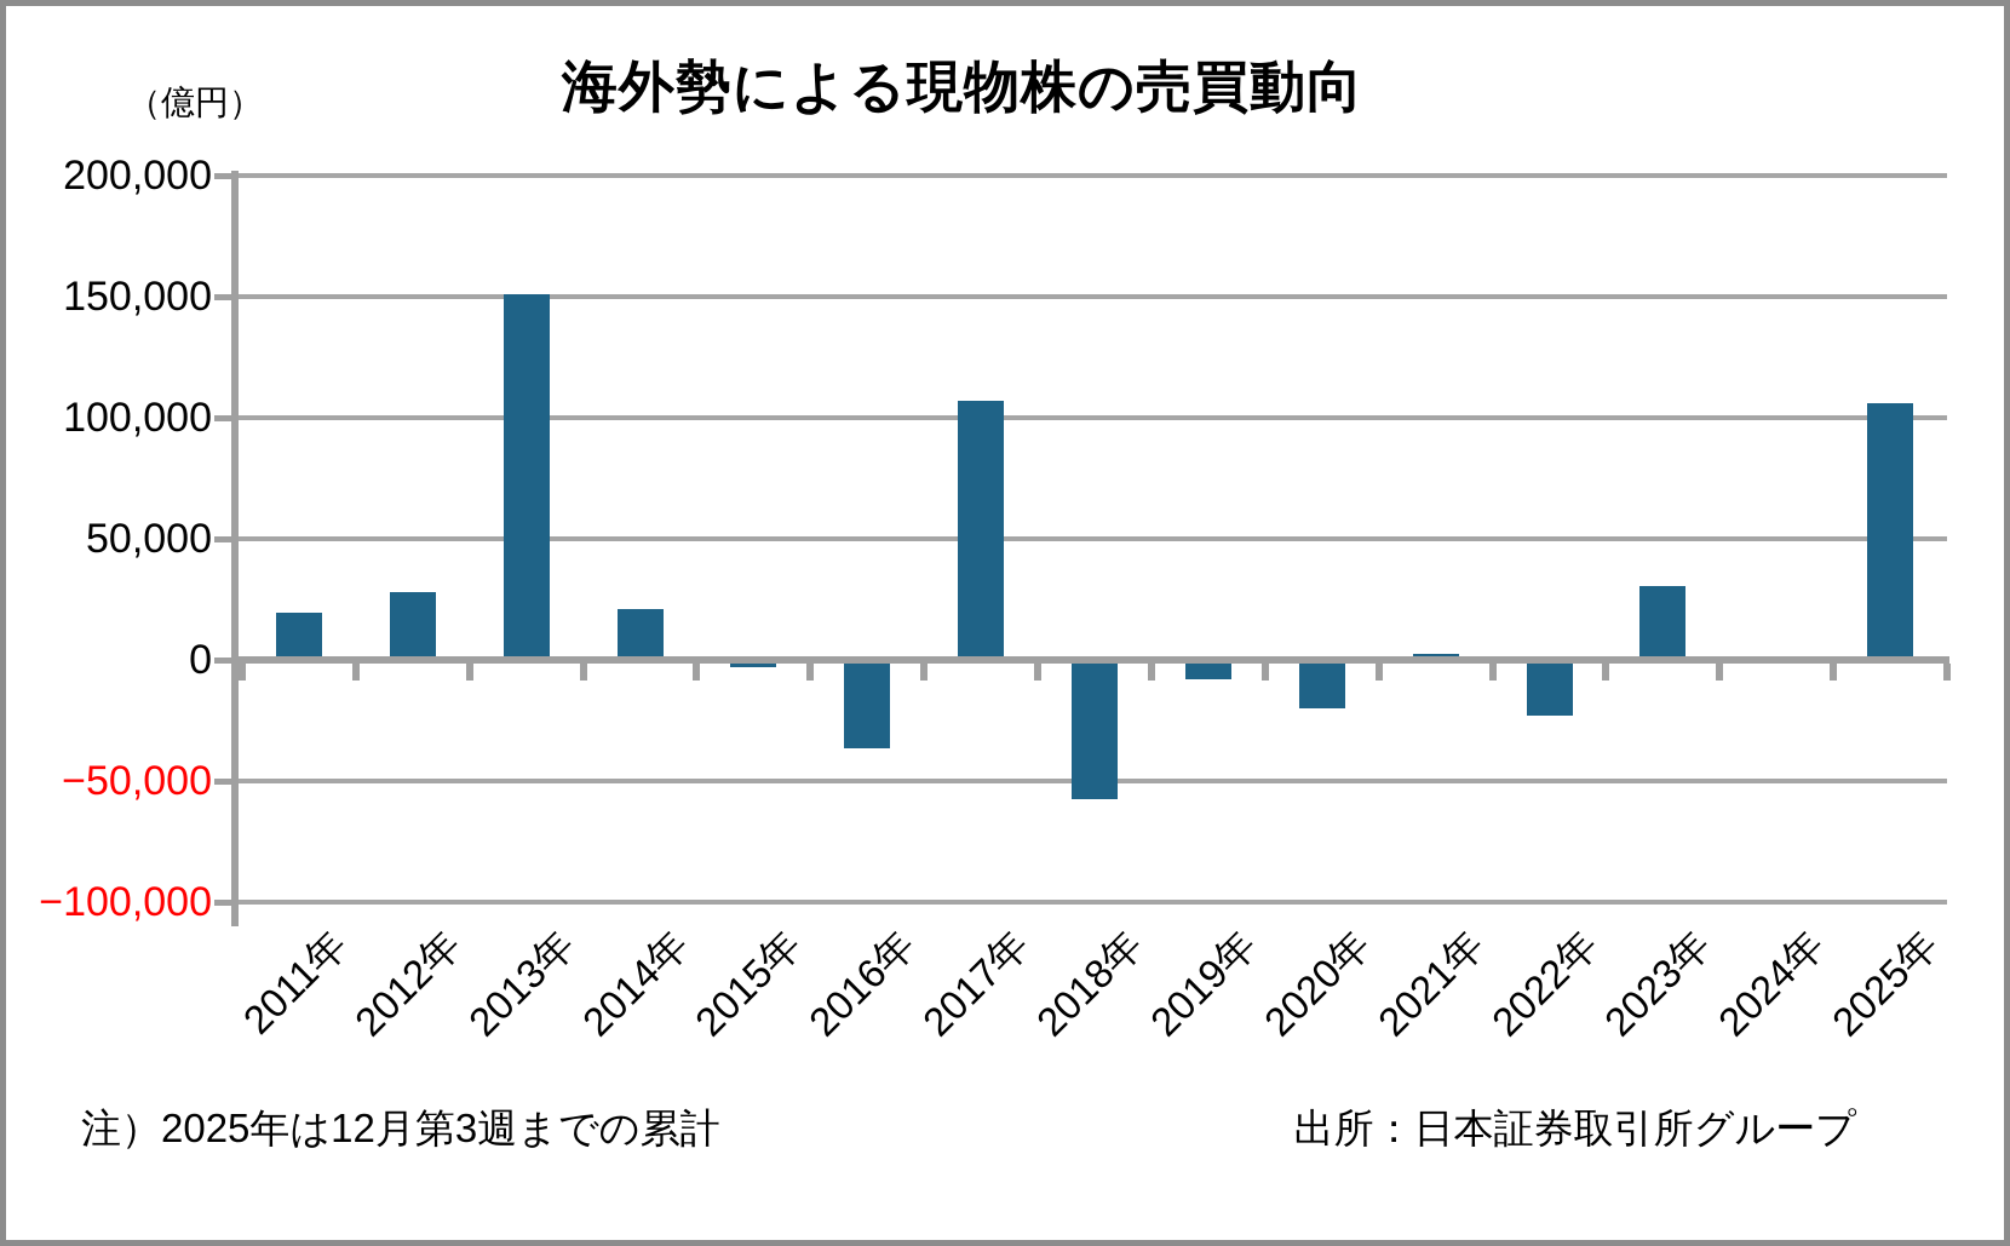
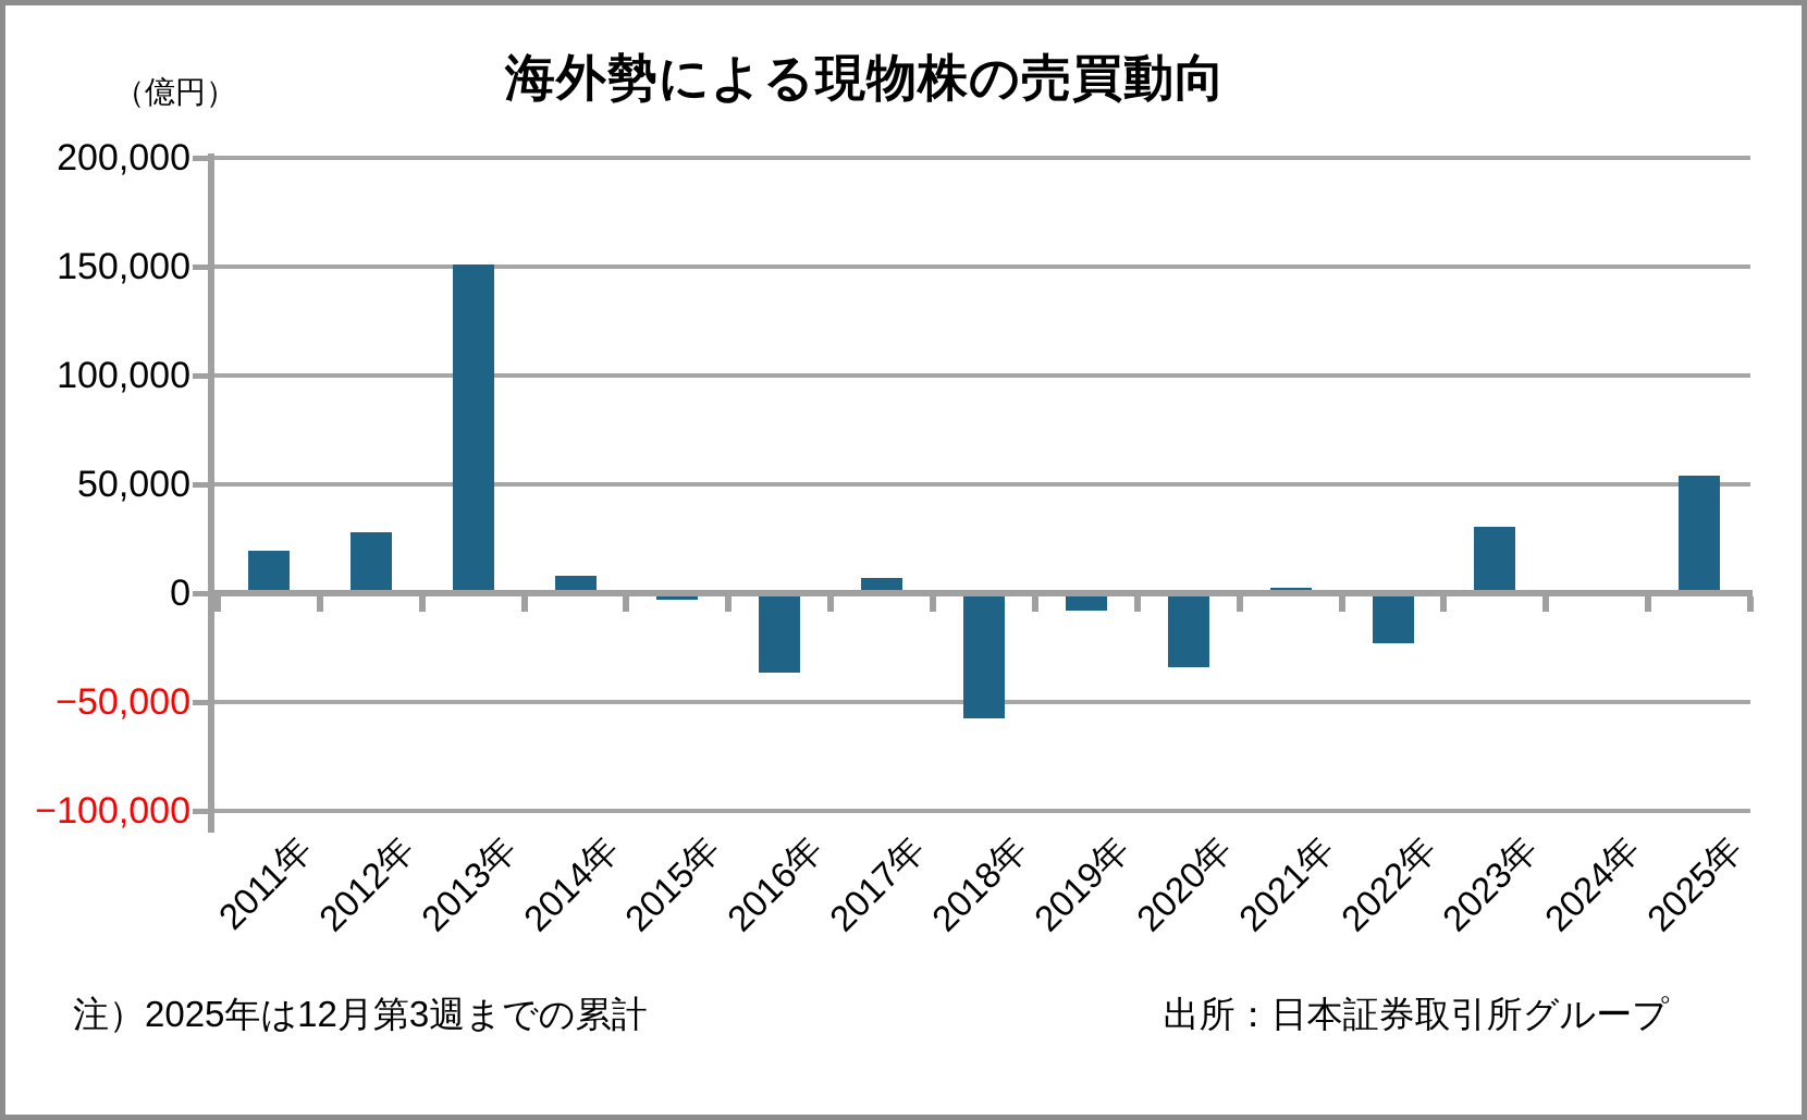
2014年: 21000 -> 8000
2017年: 107000 -> 7000
2020年: -20000 -> -34000
2025年: 106000 -> 54000
